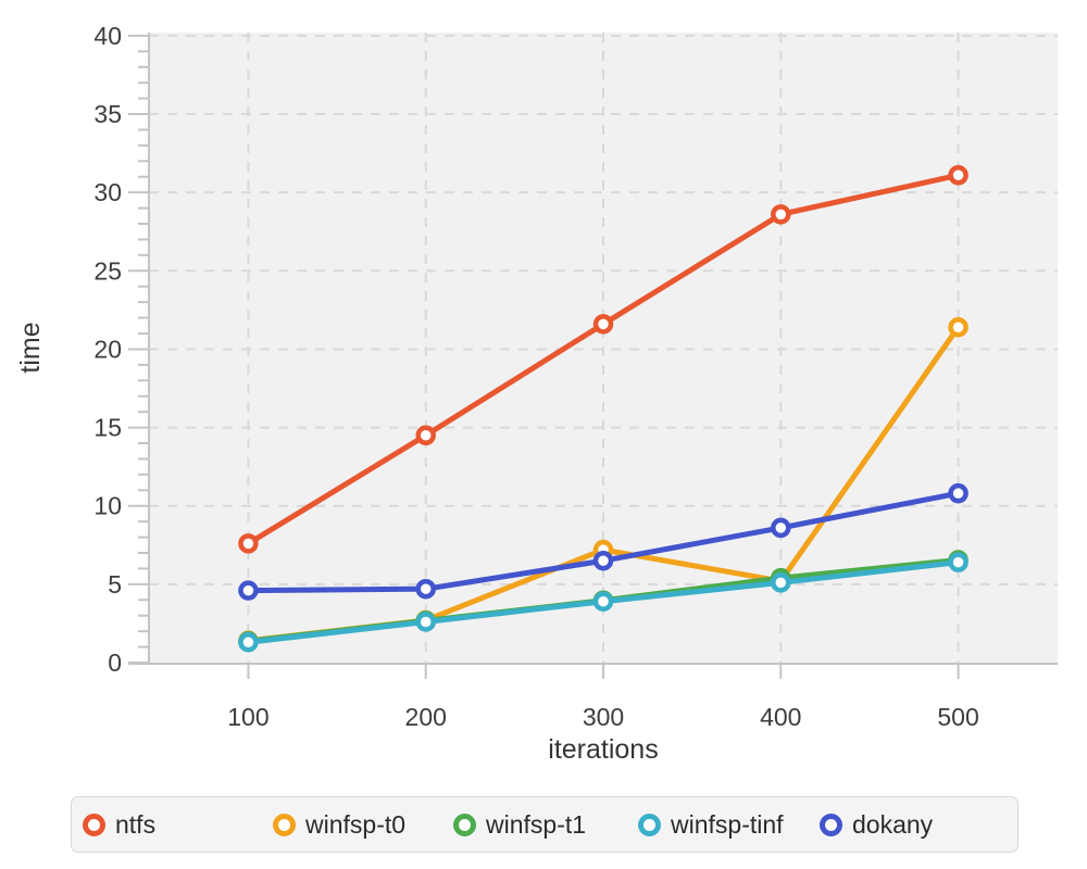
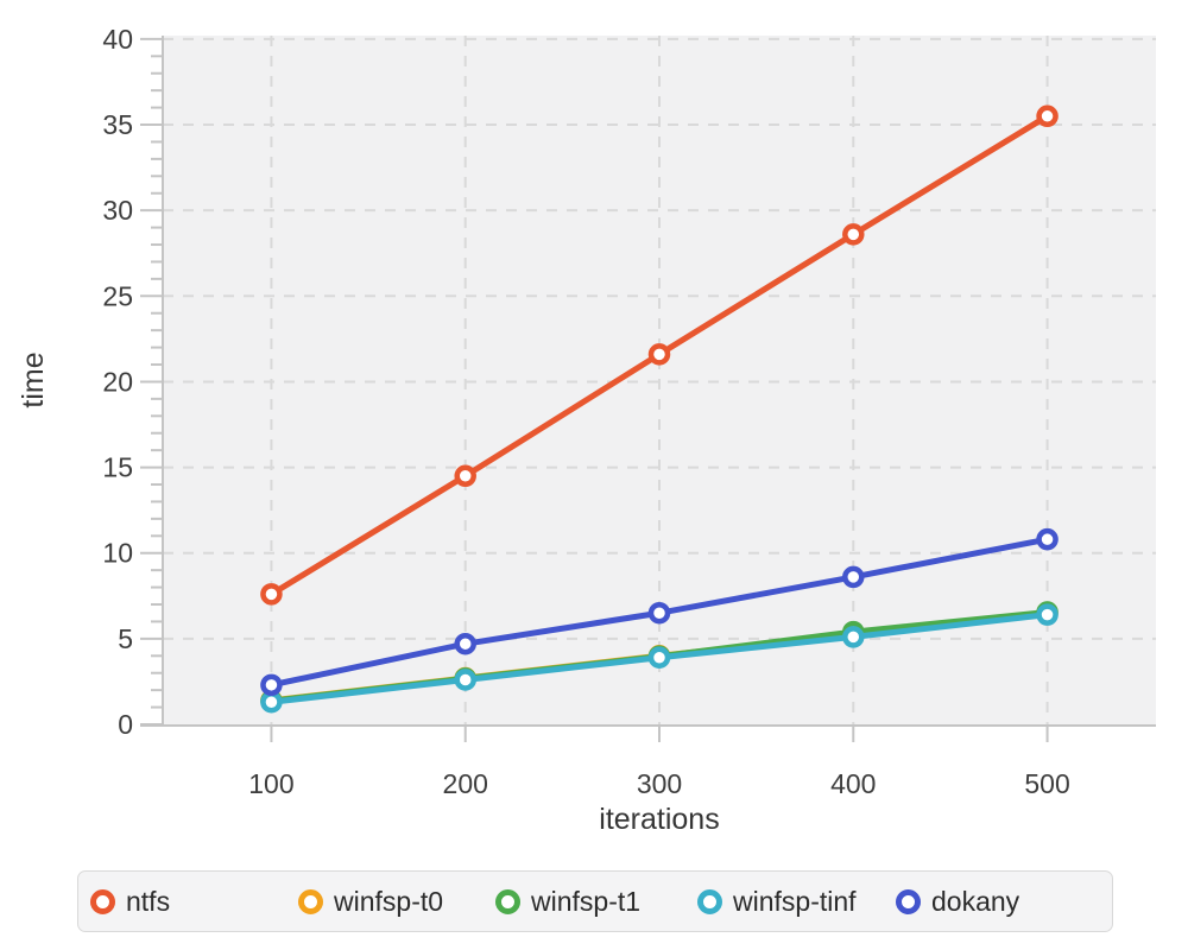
dokany/100: 4.6 -> 2.3
winfsp-t0/300: 7.2 -> 4.0
ntfs/500: 31.1 -> 35.5
winfsp-t0/500: 21.4 -> 6.5
